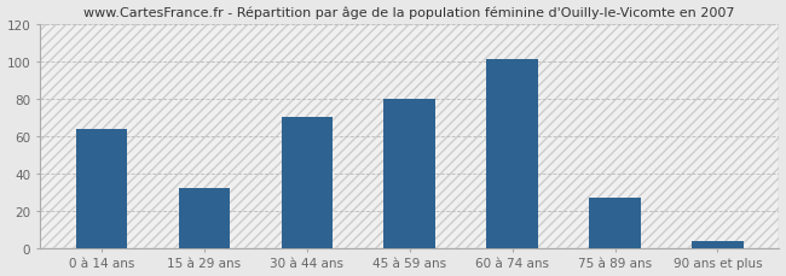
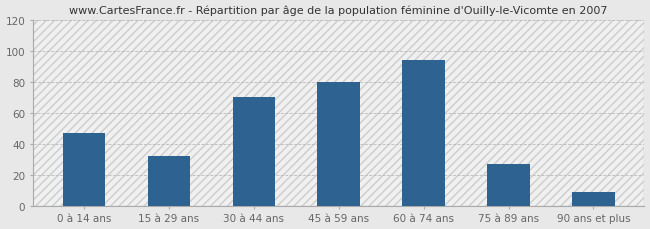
0 à 14 ans: 64 -> 47
60 à 74 ans: 101 -> 94
90 ans et plus: 4 -> 9
